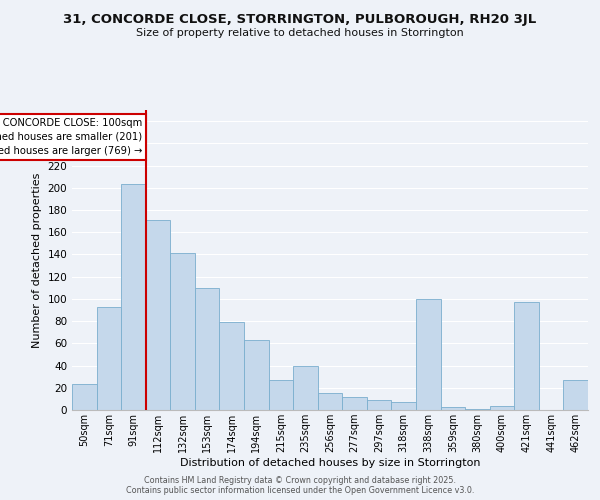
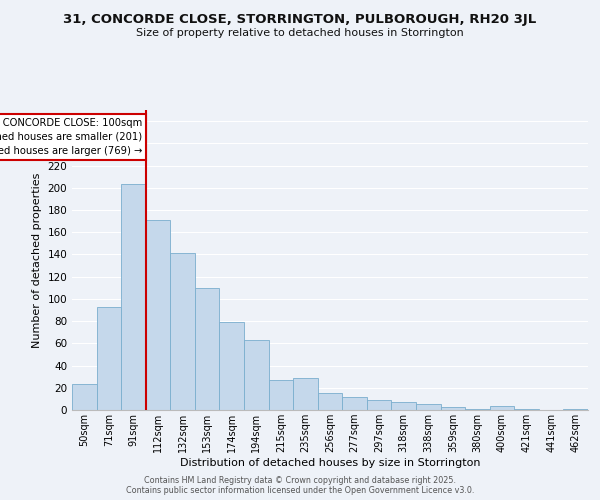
235sqm: 40 -> 29
338sqm: 100 -> 5
421sqm: 97 -> 1
462sqm: 27 -> 1
